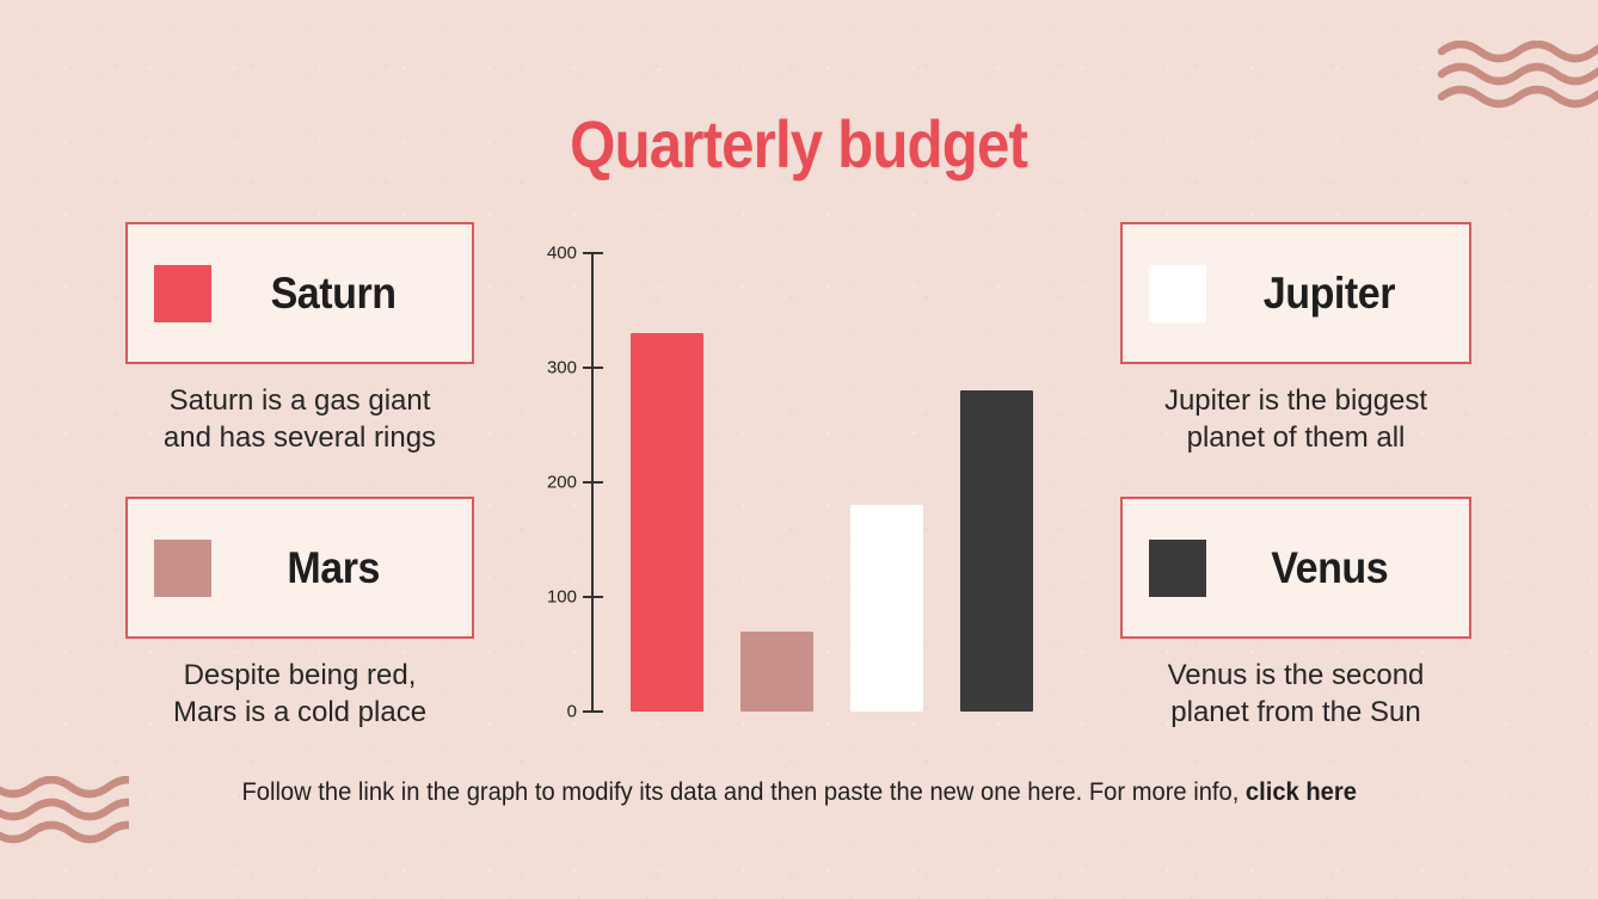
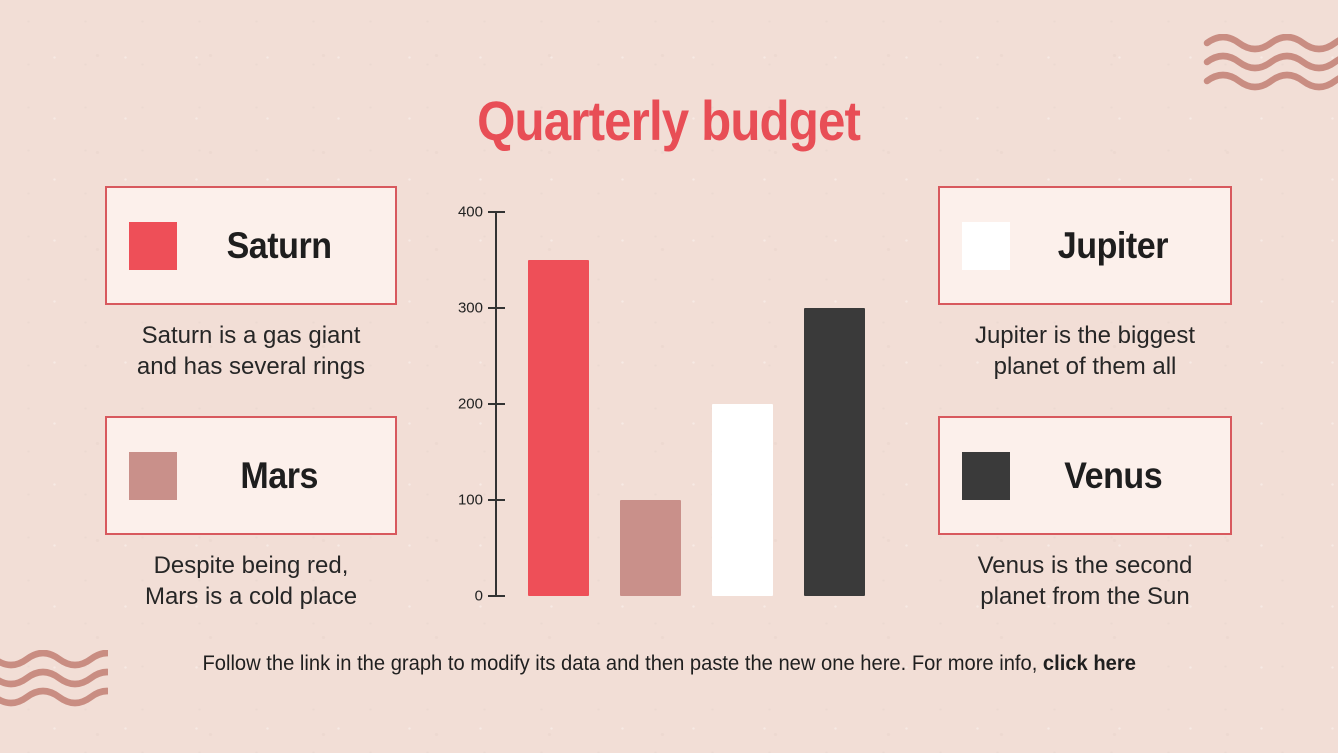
Saturn: 330 -> 350
Mars: 70 -> 100
Jupiter: 180 -> 200
Venus: 280 -> 300
